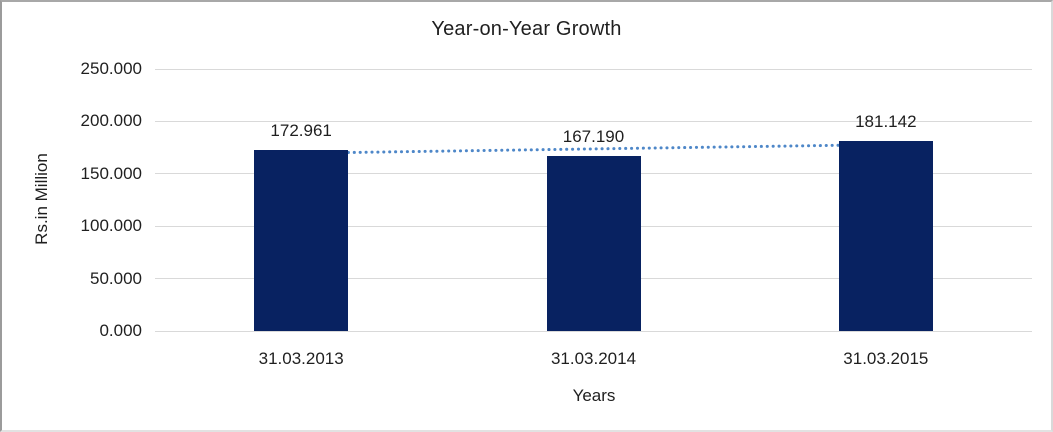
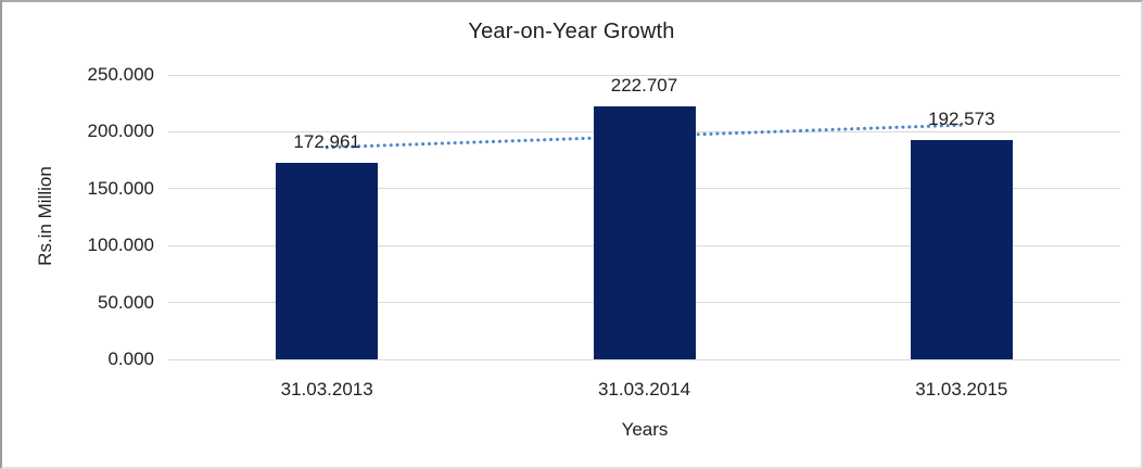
31.03.2014: 167.190 -> 222.707
31.03.2015: 181.142 -> 192.573
